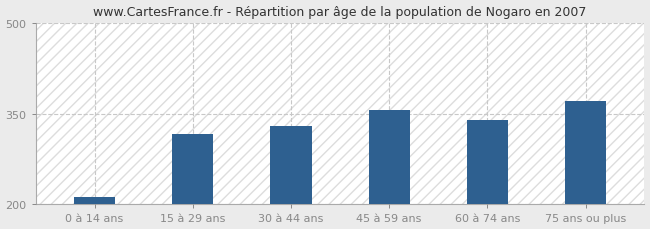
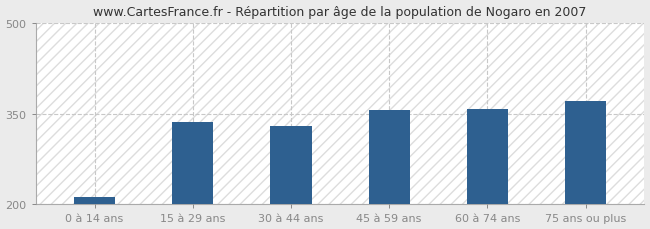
15 à 29 ans: 316 -> 337
60 à 74 ans: 340 -> 358
